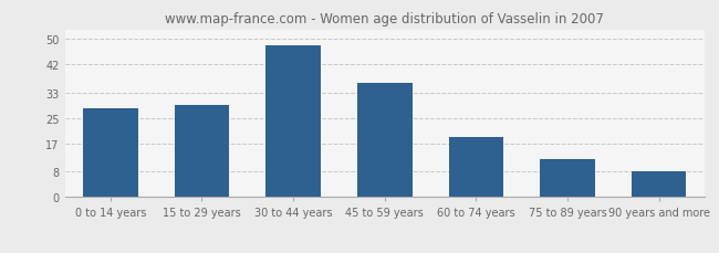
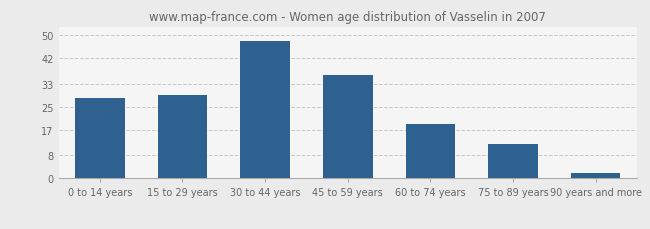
90 years and more: 8 -> 2
